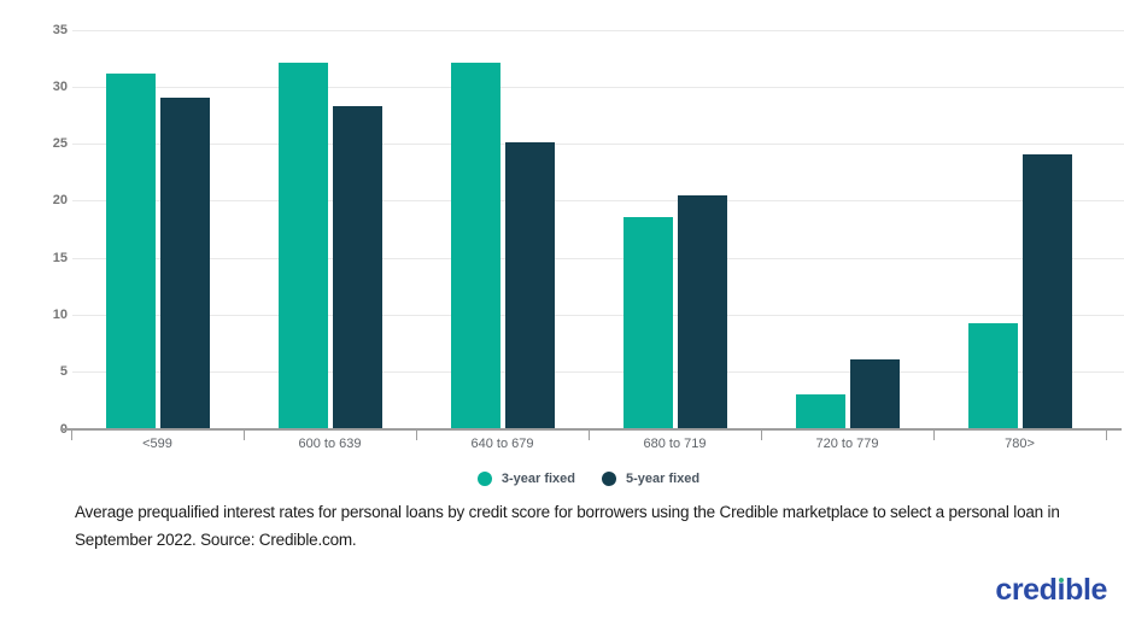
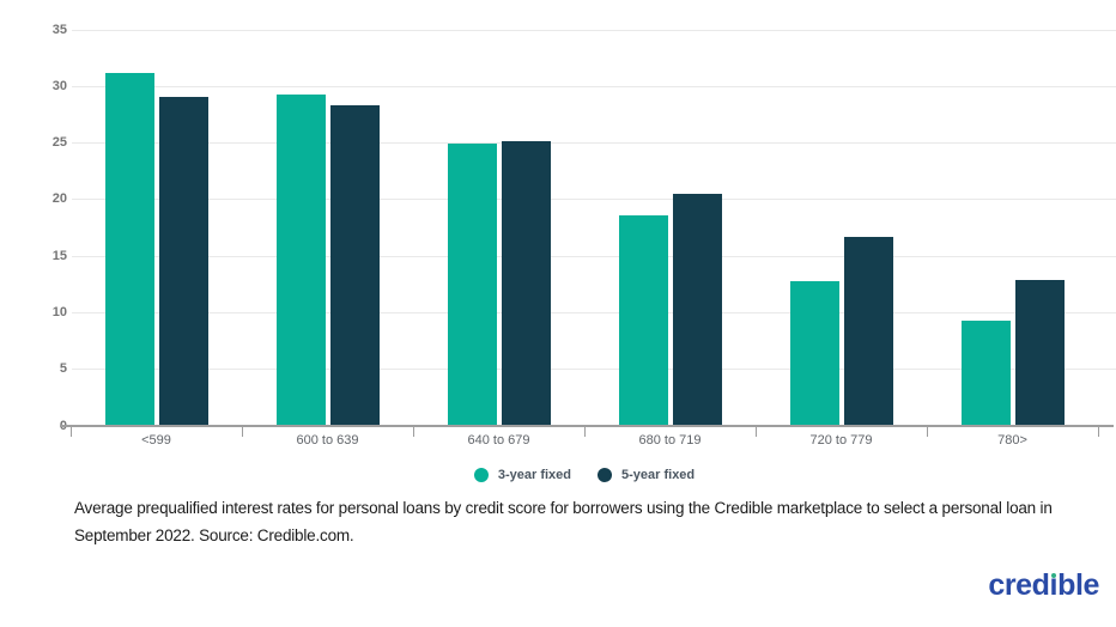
3-year fixed/600 to 639: 32 -> 29
3-year fixed/640 to 679: 32 -> 25
3-year fixed/720 to 779: 3 -> 13
5-year fixed/720 to 779: 6 -> 17
5-year fixed/780>: 24 -> 13
